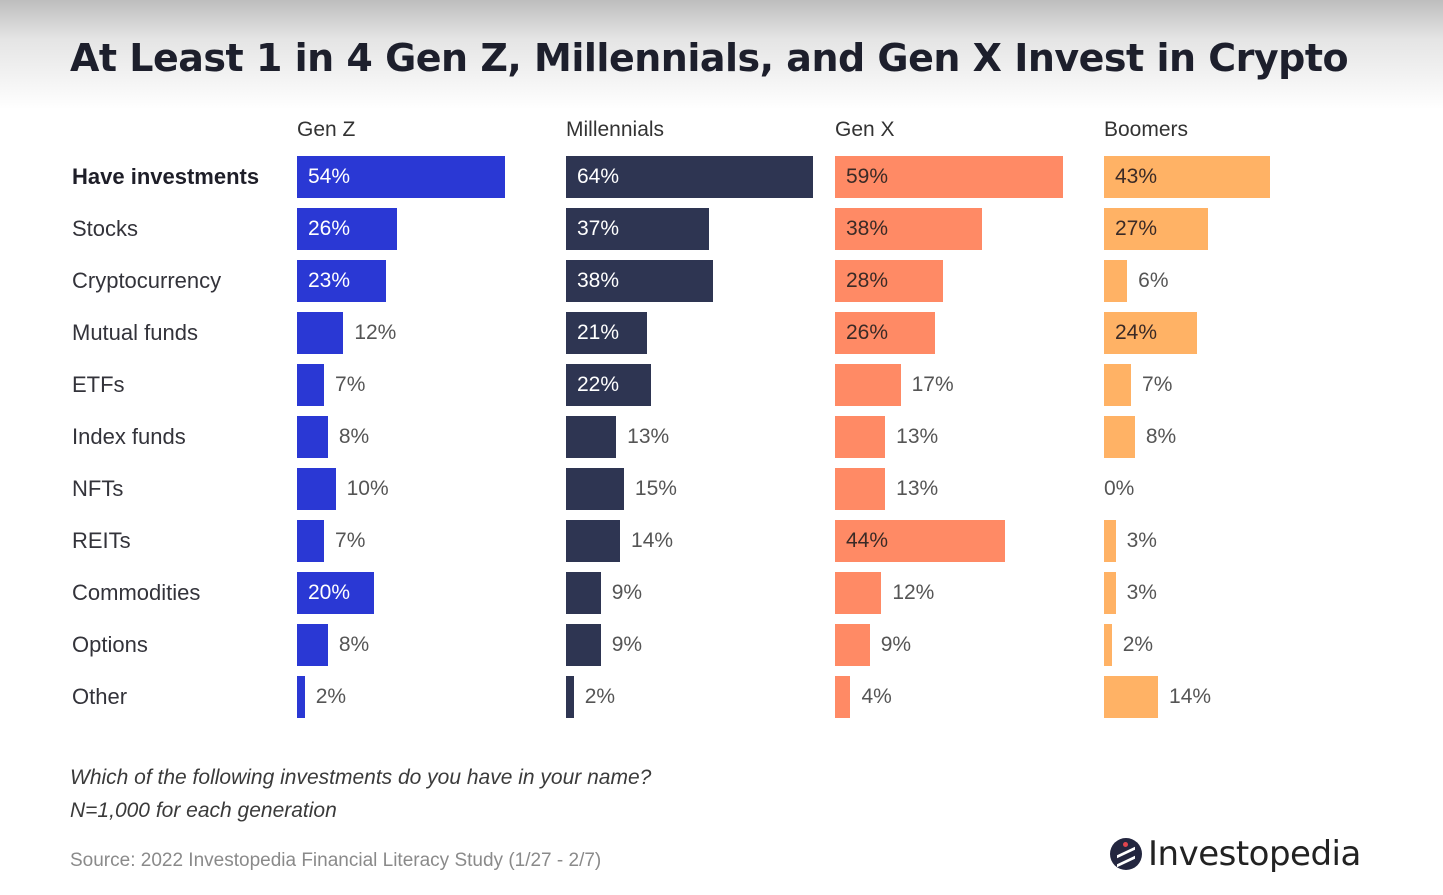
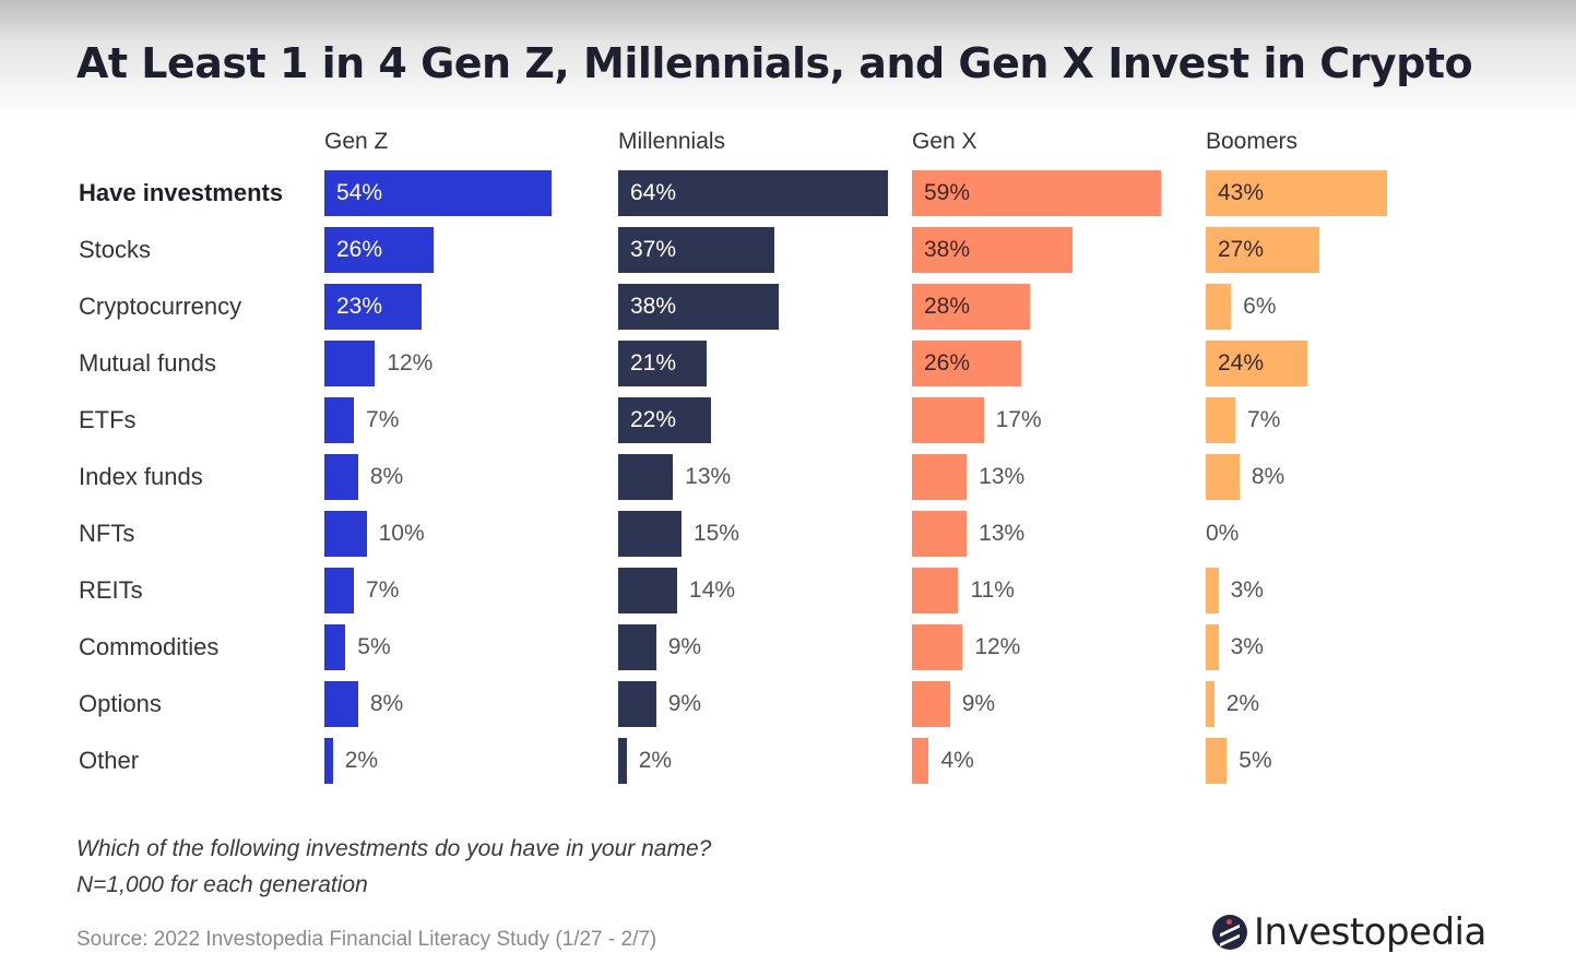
Gen X/REITs: 44% -> 11%
Gen Z/Commodities: 20% -> 5%
Boomers/Other: 14% -> 5%
